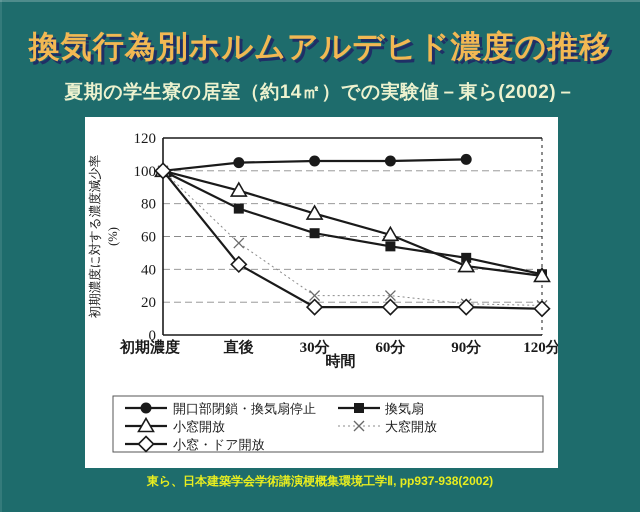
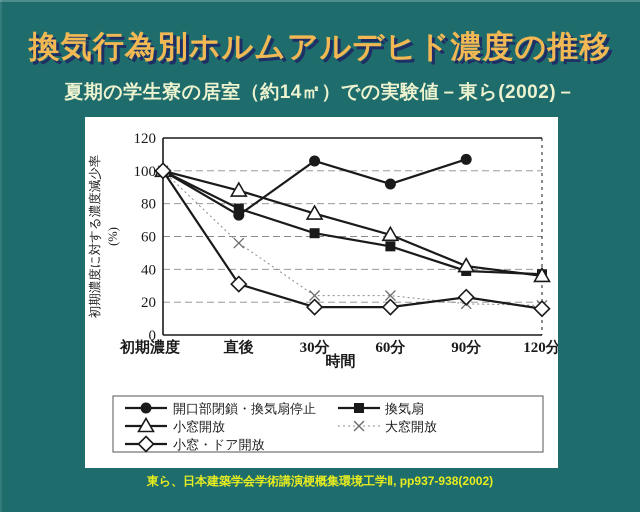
開口部閉鎖・換気扇停止/直後: 105 -> 73
小窓・ドア開放/直後: 43 -> 31
開口部閉鎖・換気扇停止/60分: 106 -> 92
換気扇/90分: 47 -> 39
小窓・ドア開放/90分: 17 -> 23
